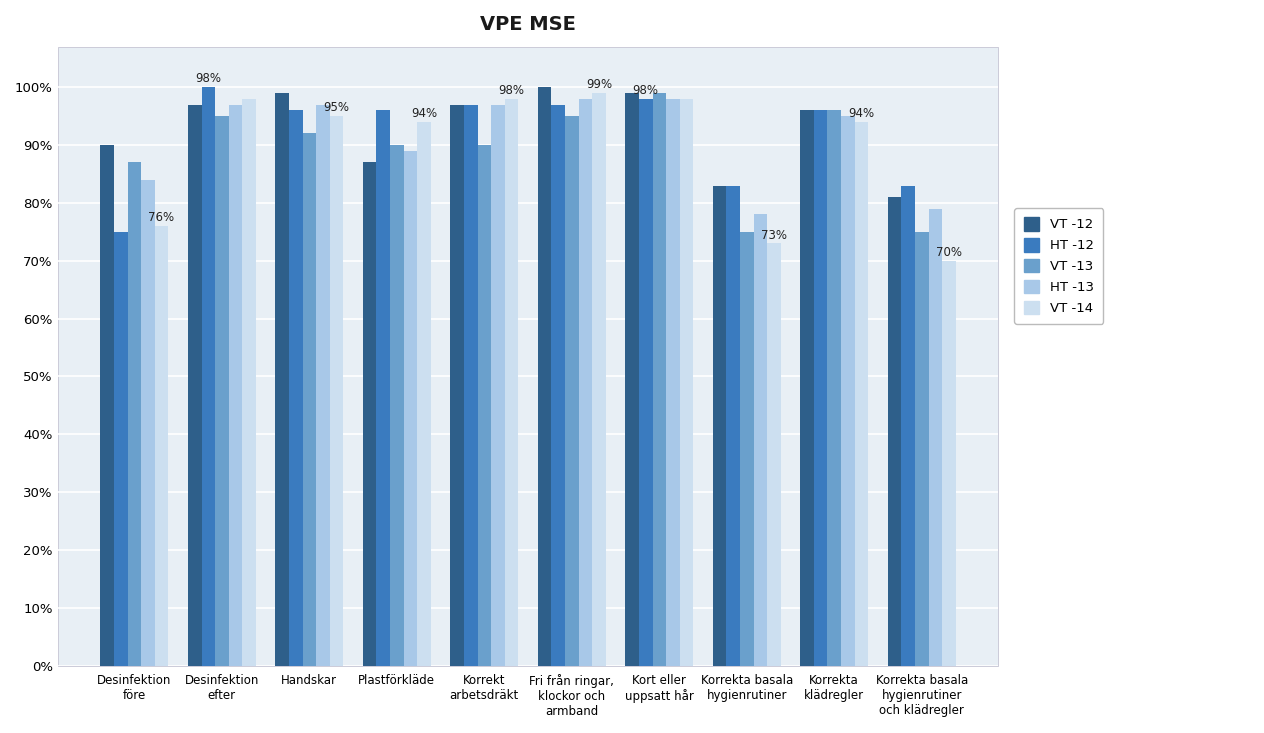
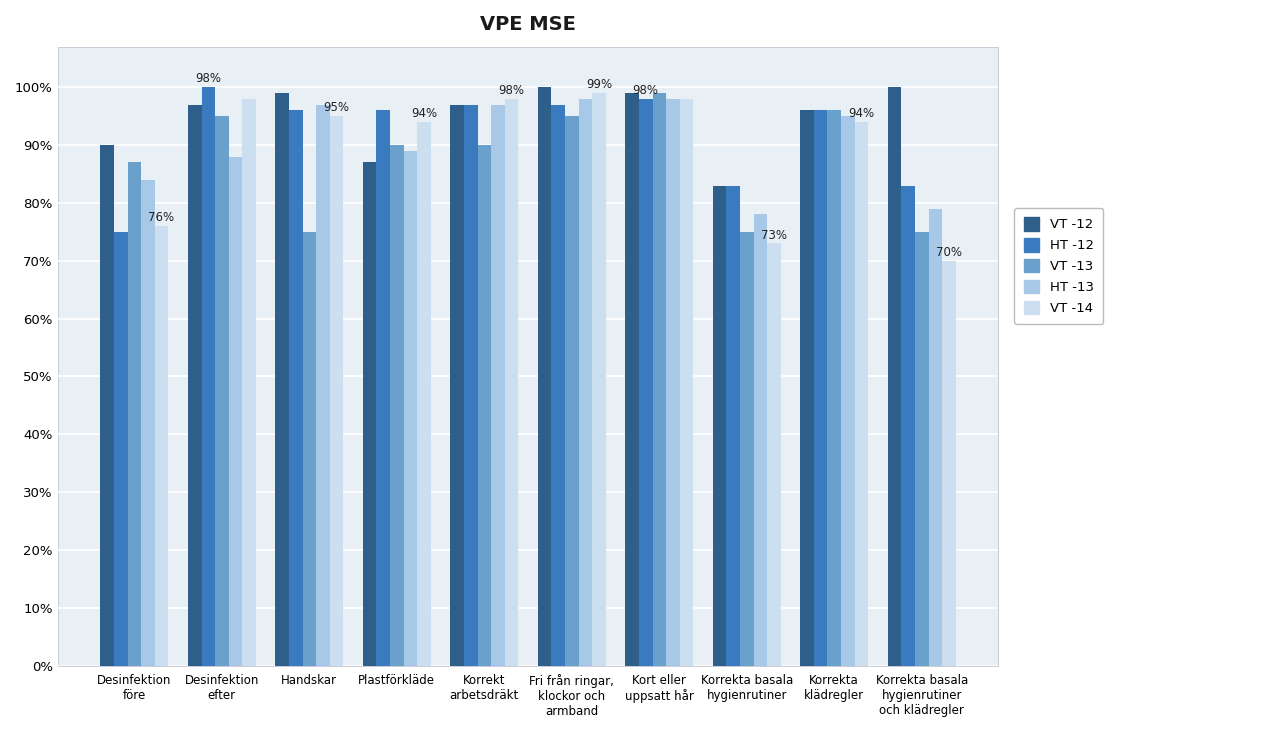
HT -13/Desinfektion efter: 97% -> 88%
VT -13/Handskar: 92% -> 75%
VT -12/Korrekta basala hygienrutiner och klädregler: 81% -> 100%
